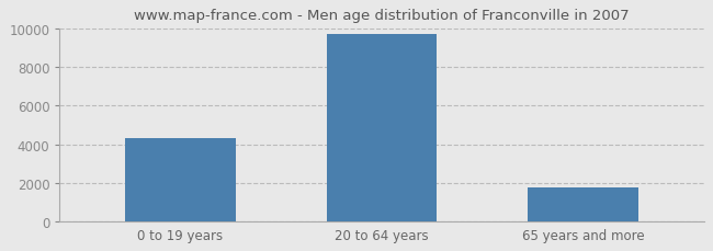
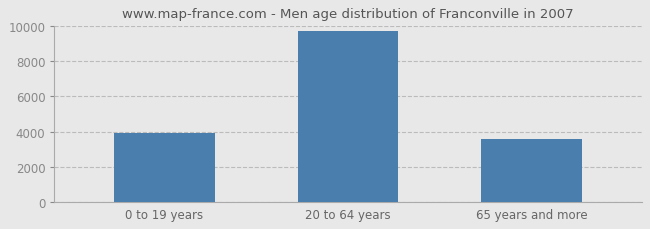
0 to 19 years: 4300 -> 3900
65 years and more: 1800 -> 3600
